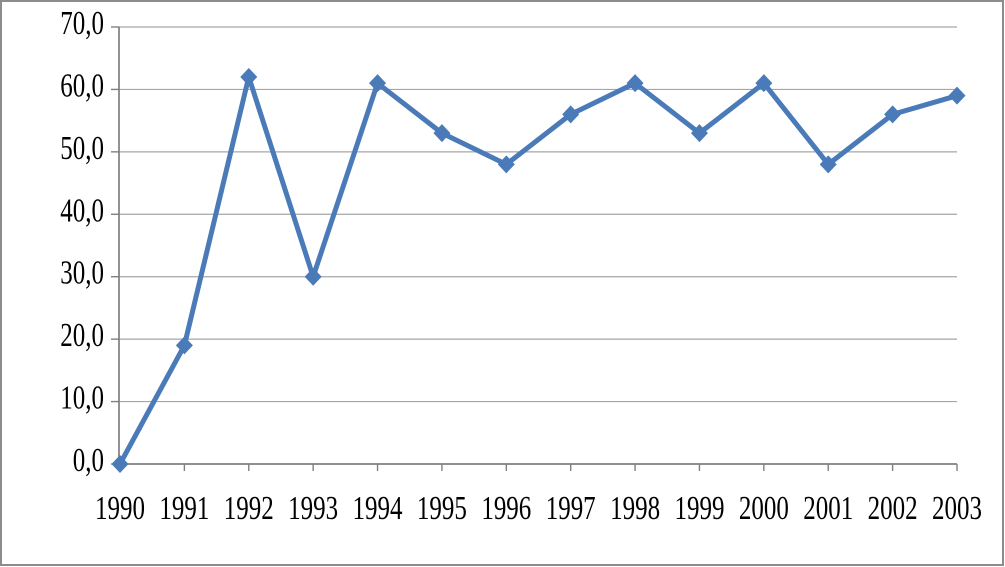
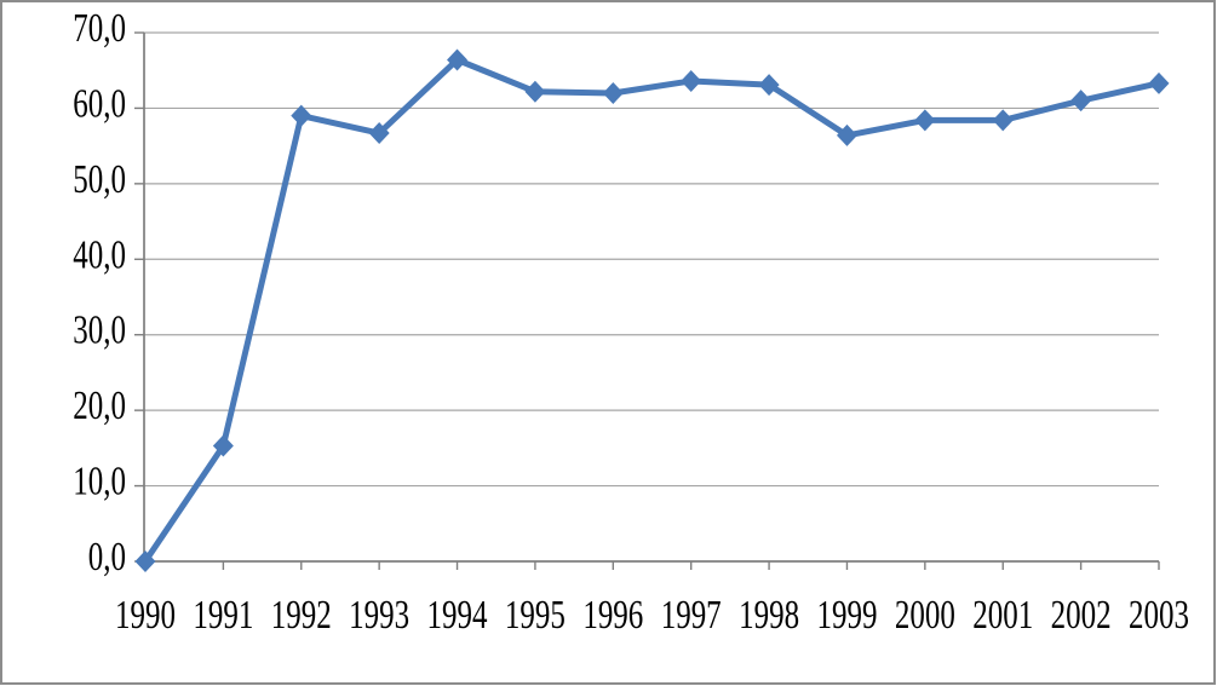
1991: 19 -> 15
1992: 62 -> 59
1993: 30 -> 57
1994: 61 -> 66
1995: 53 -> 62
1996: 48 -> 62
1997: 56 -> 64
1998: 61 -> 63
1999: 53 -> 56
2000: 61 -> 58
2001: 48 -> 58
2002: 56 -> 61
2003: 59 -> 63
